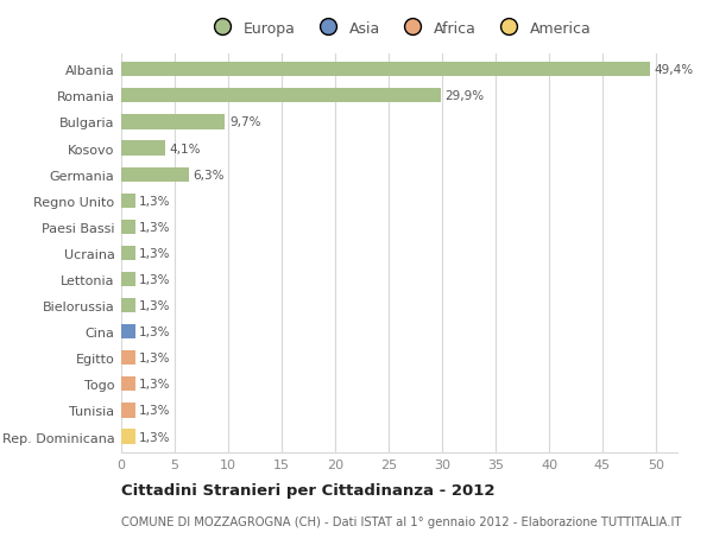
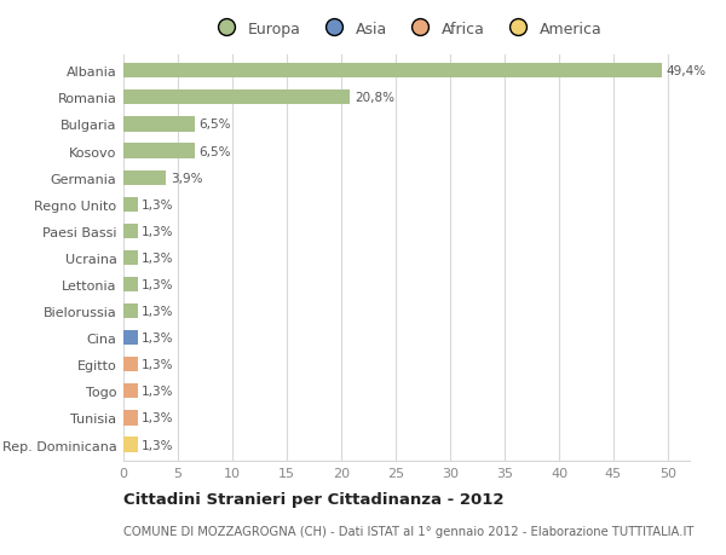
Romania: 29,9% -> 20,8%
Bulgaria: 9,7% -> 6,5%
Kosovo: 4,1% -> 6,5%
Germania: 6,3% -> 3,9%
